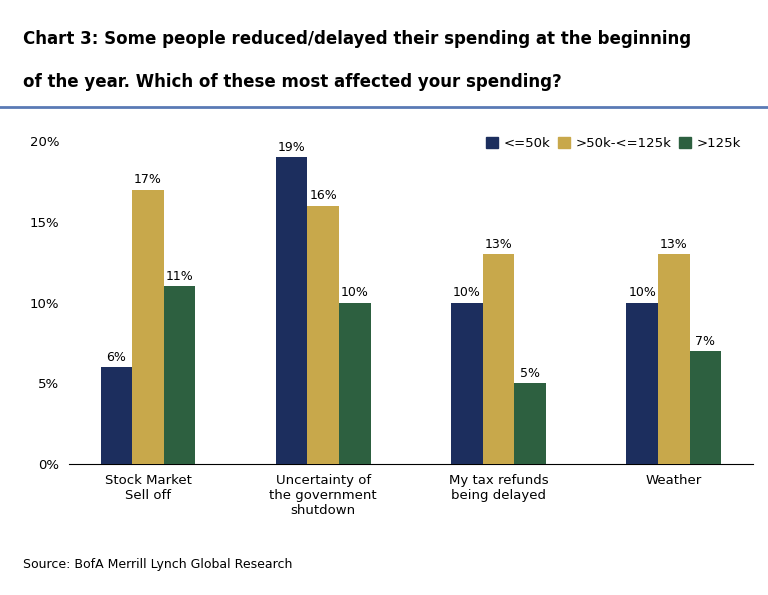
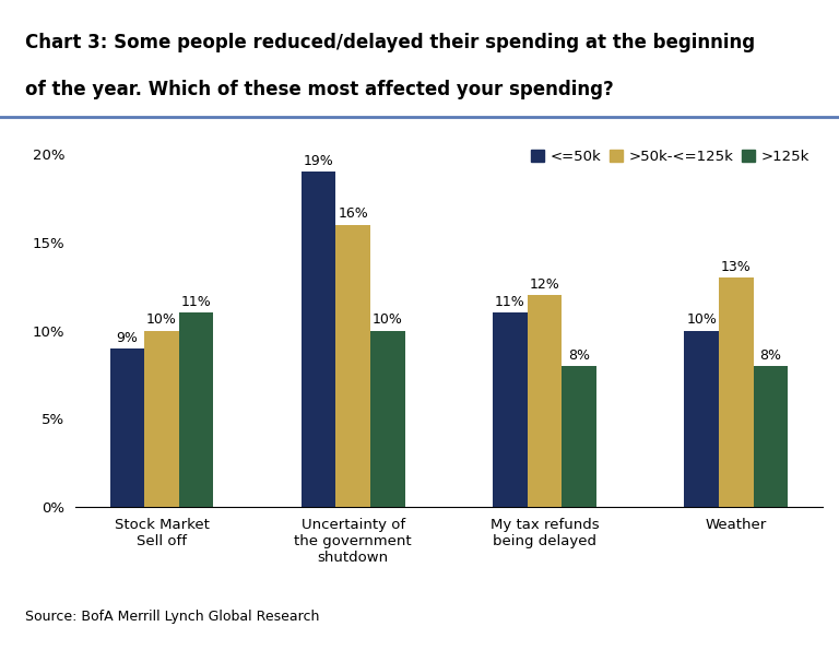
<=50k/Stock Market Sell off: 6% -> 9%
>50k-<=125k/Stock Market Sell off: 17% -> 10%
<=50k/My tax refunds being delayed: 10% -> 11%
>50k-<=125k/My tax refunds being delayed: 13% -> 12%
>125k/My tax refunds being delayed: 5% -> 8%
>125k/Weather: 7% -> 8%
